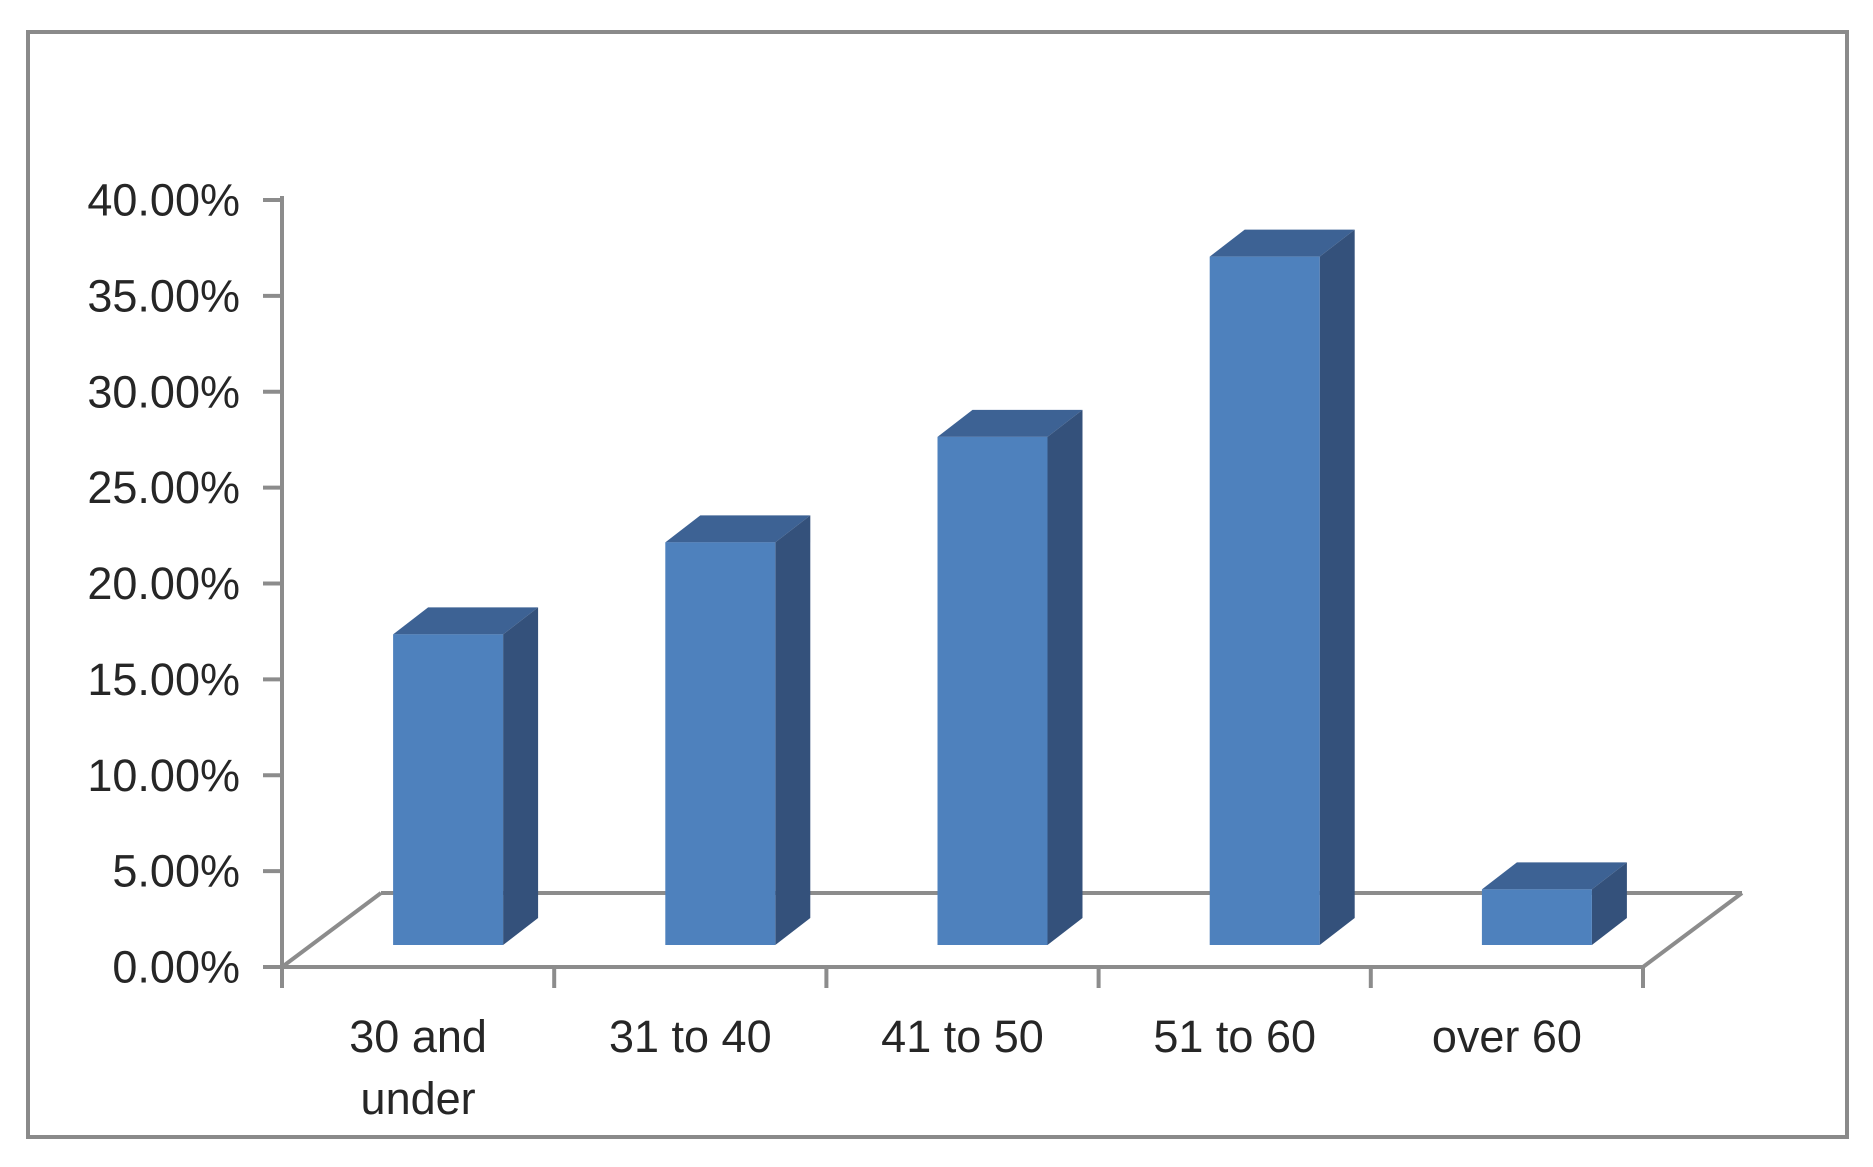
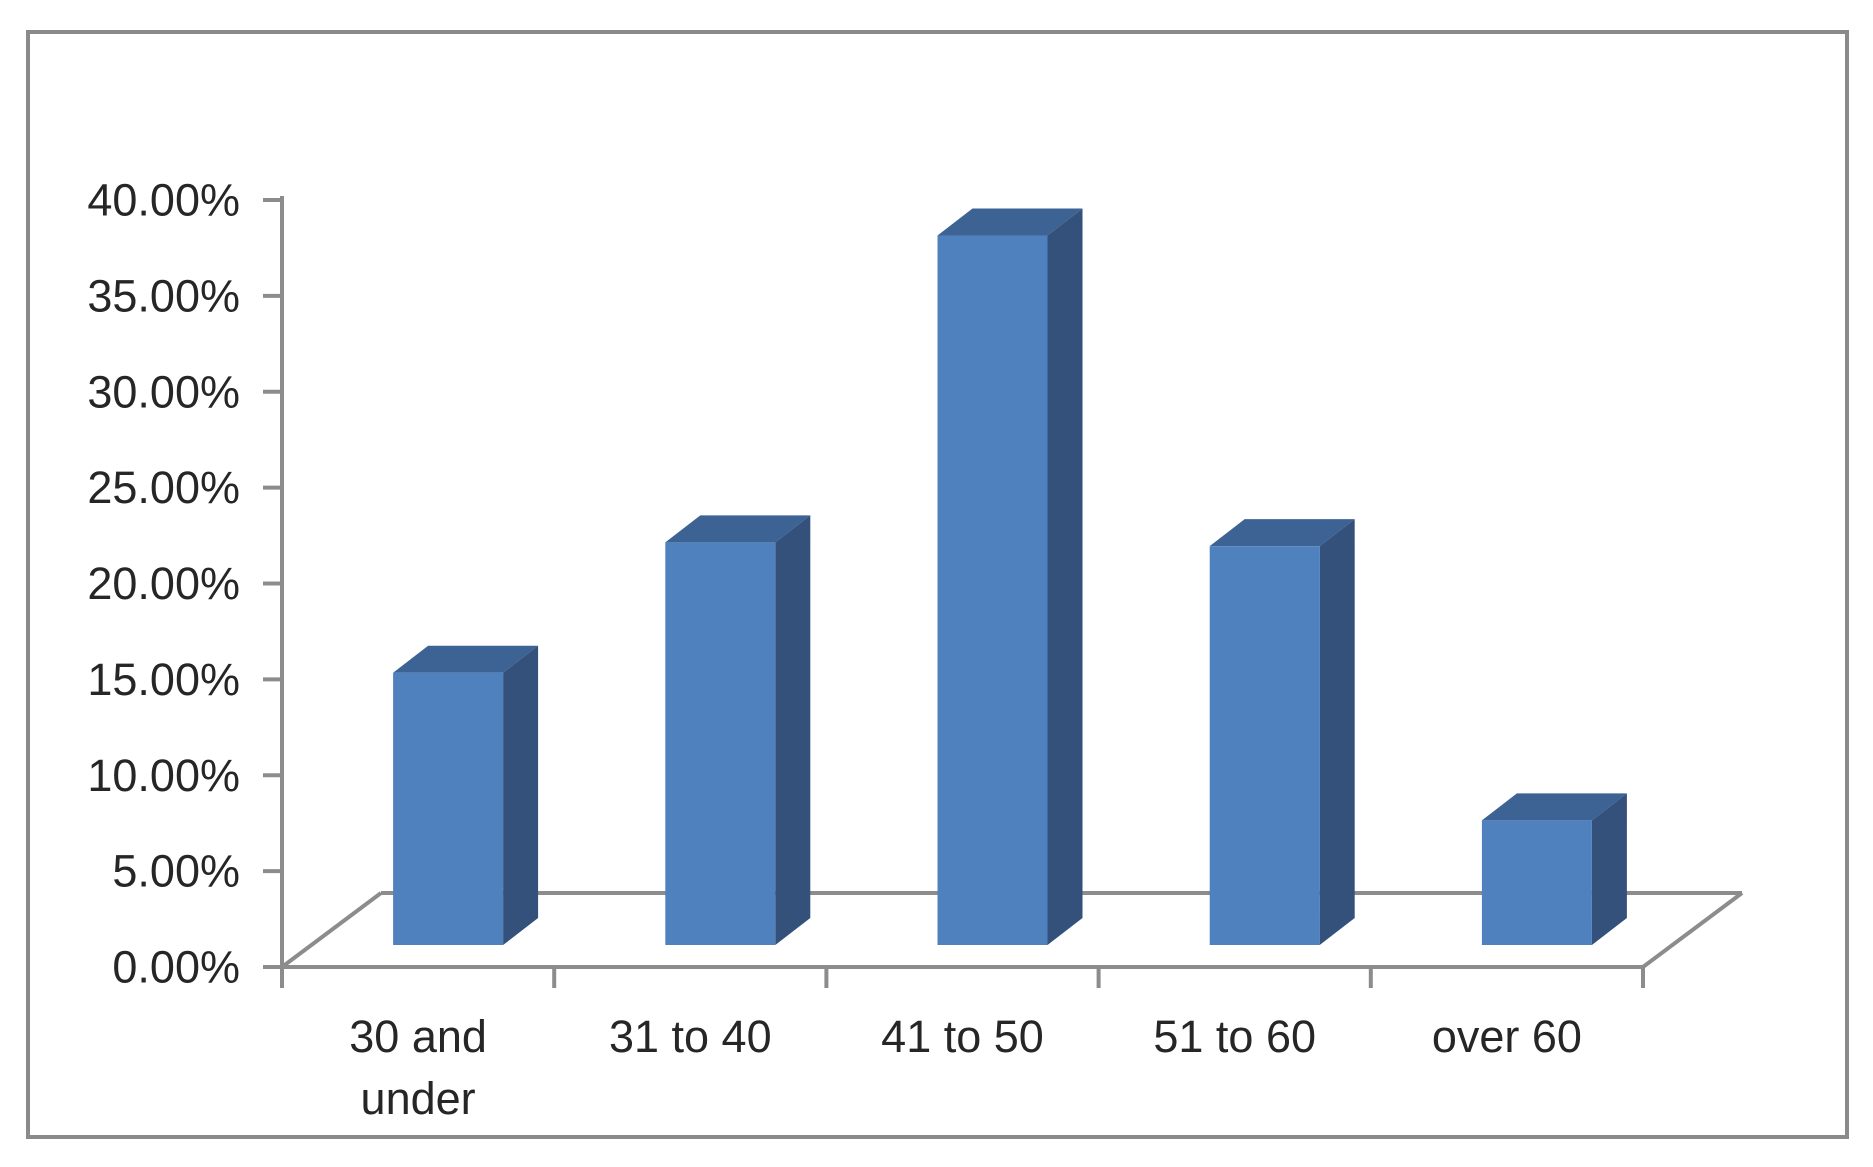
30 and under: 16.2% -> 14.2%
41 to 50: 26.5% -> 37.0%
51 to 60: 35.9% -> 20.8%
over 60: 2.9% -> 6.5%
